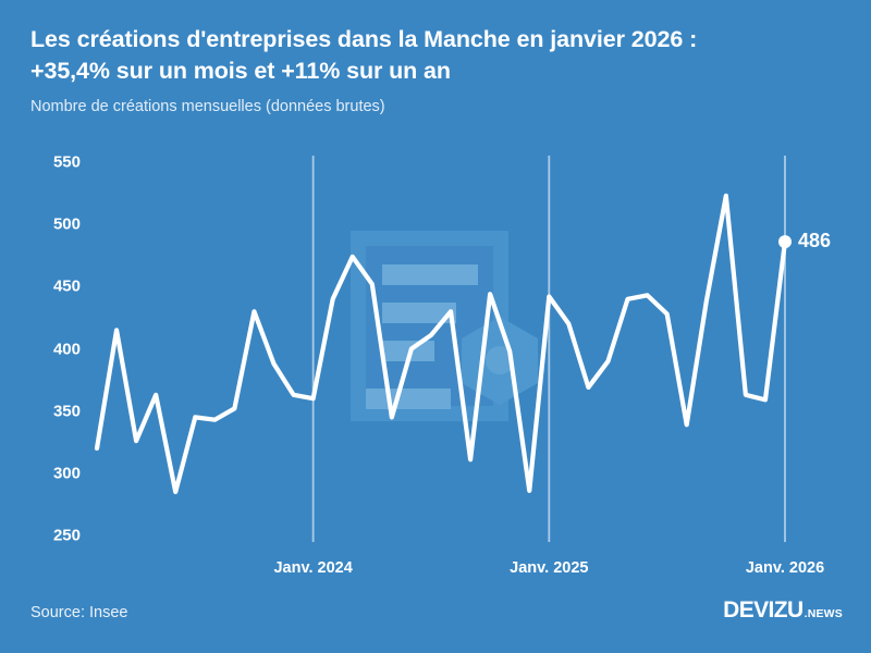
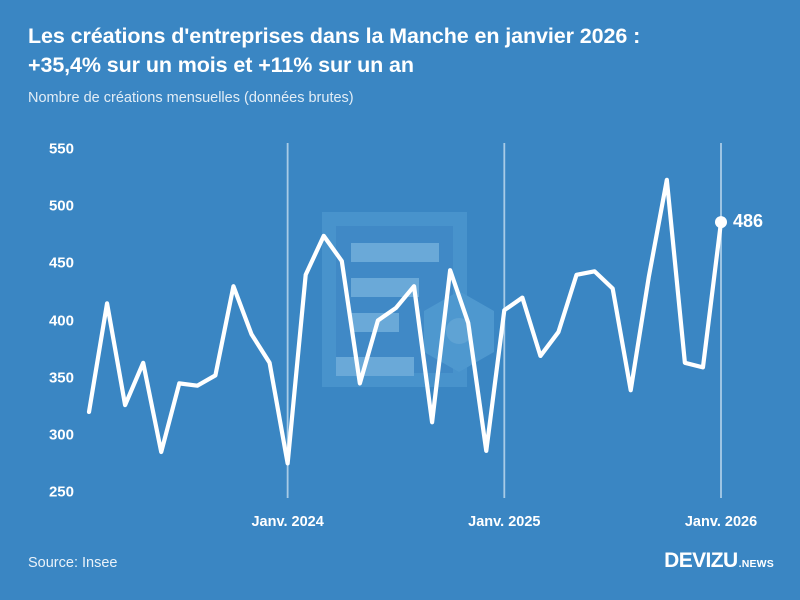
Janv. 2024: 360 -> 275
Janv. 2025: 442 -> 409
